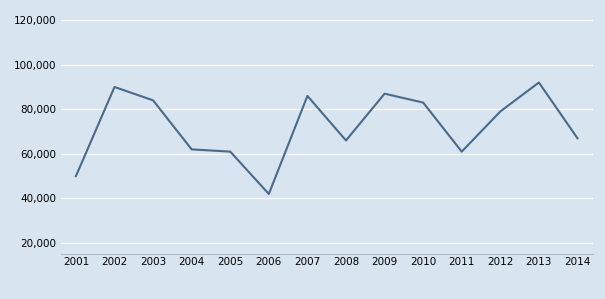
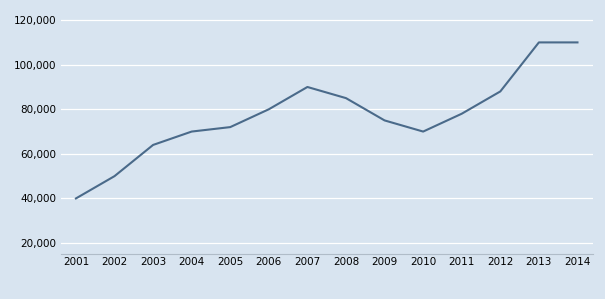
2001: 50,000 -> 40,000
2002: 90,000 -> 50,000
2003: 84,000 -> 64,000
2004: 62,000 -> 70,000
2005: 61,000 -> 72,000
2006: 42,000 -> 80,000
2007: 86,000 -> 90,000
2008: 66,000 -> 85,000
2009: 87,000 -> 75,000
2010: 83,000 -> 70,000
2011: 61,000 -> 78,000
2012: 79,000 -> 88,000
2013: 92,000 -> 110,000
2014: 67,000 -> 110,000
